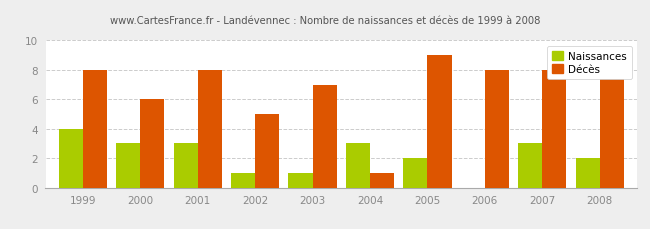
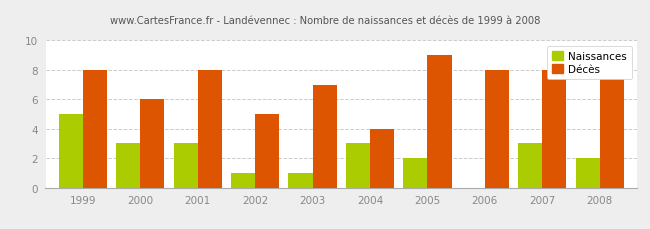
Naissances/1999: 4 -> 5
Décès/2004: 1 -> 4
